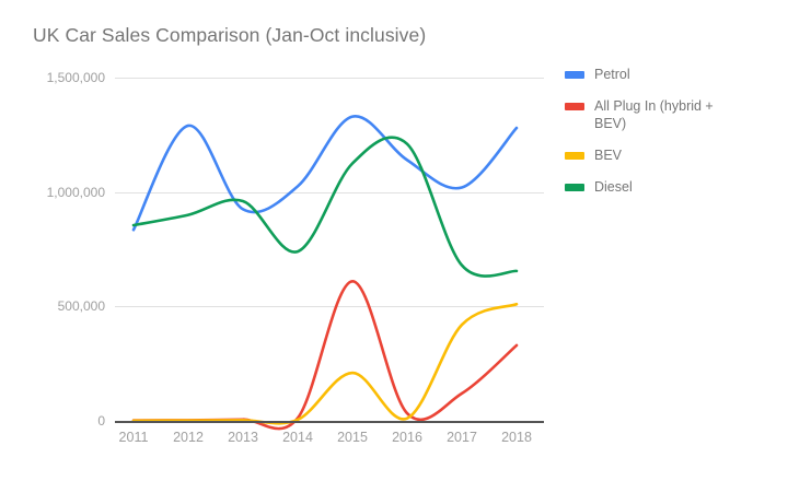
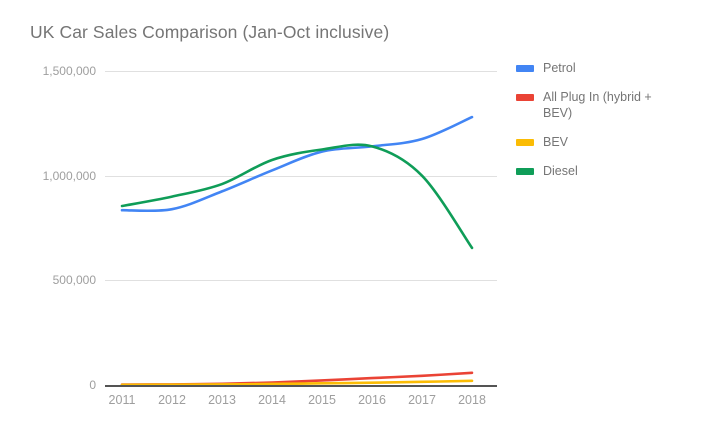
Petrol/2012: 1290000 -> 840000
Diesel/2014: 740000 -> 1080000
Petrol/2015: 1330000 -> 1120000
All Plug In (hybrid + BEV)/2015: 610000 -> 20000
BEV/2015: 210000 -> 10000
Diesel/2016: 1210000 -> 1140000
Petrol/2017: 1020000 -> 1180000
All Plug In (hybrid + BEV)/2017: 120000 -> 40000
BEV/2017: 420000 -> 20000
Diesel/2017: 680000 -> 1000000
All Plug In (hybrid + BEV)/2018: 330000 -> 60000
BEV/2018: 510000 -> 20000
